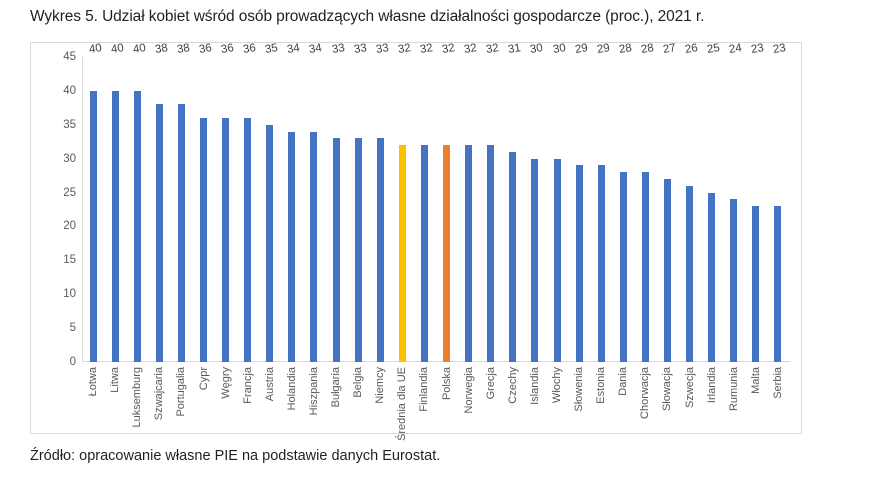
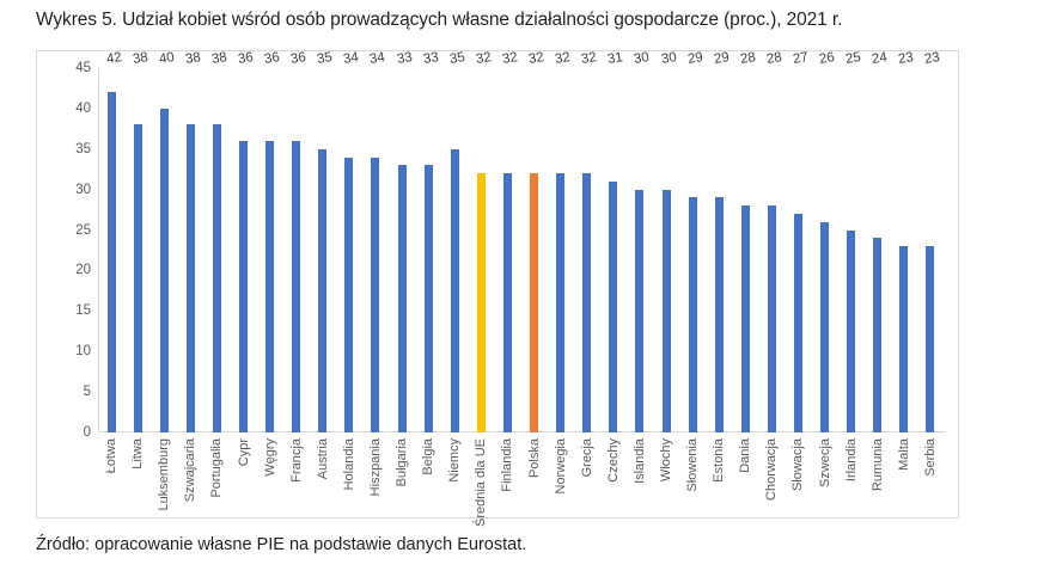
Łotwa: 40 -> 42
Litwa: 40 -> 38
Niemcy: 33 -> 35
